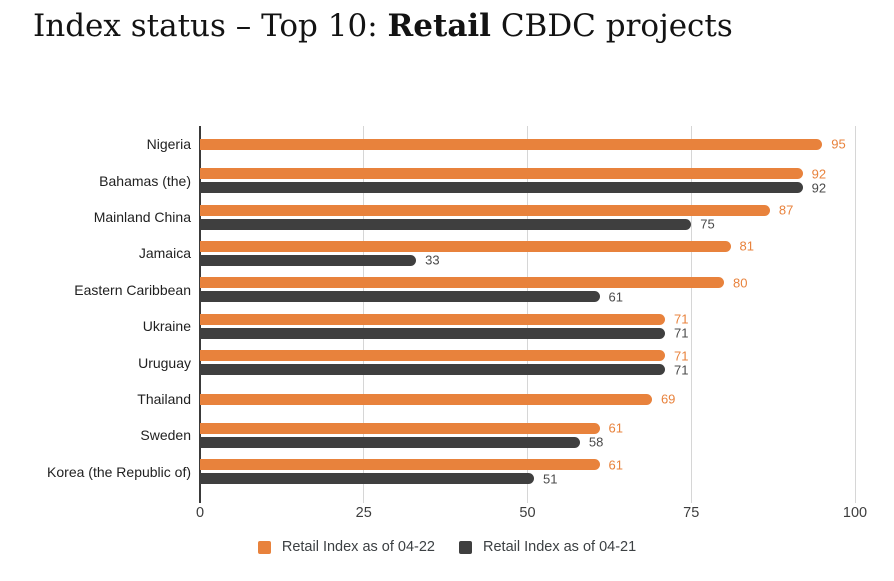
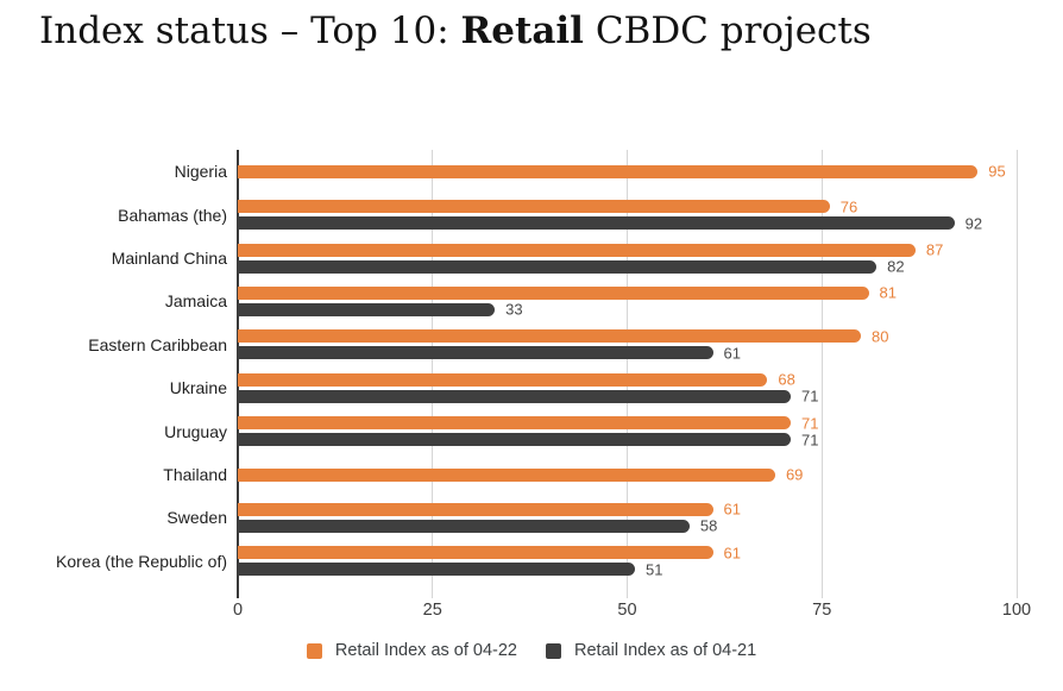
Retail Index as of 04-22/Bahamas (the): 92 -> 76
Retail Index as of 04-21/Mainland China: 75 -> 82
Retail Index as of 04-22/Ukraine: 71 -> 68
